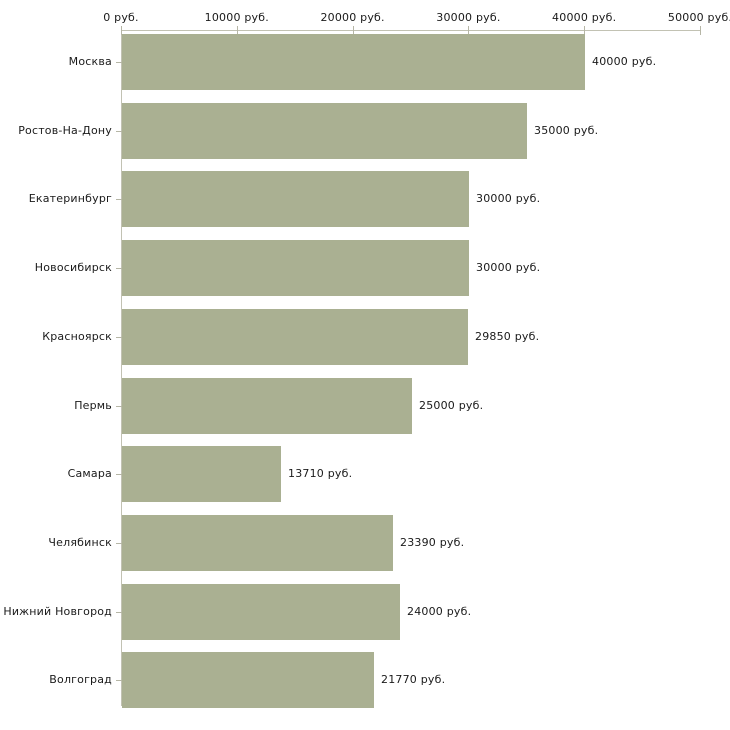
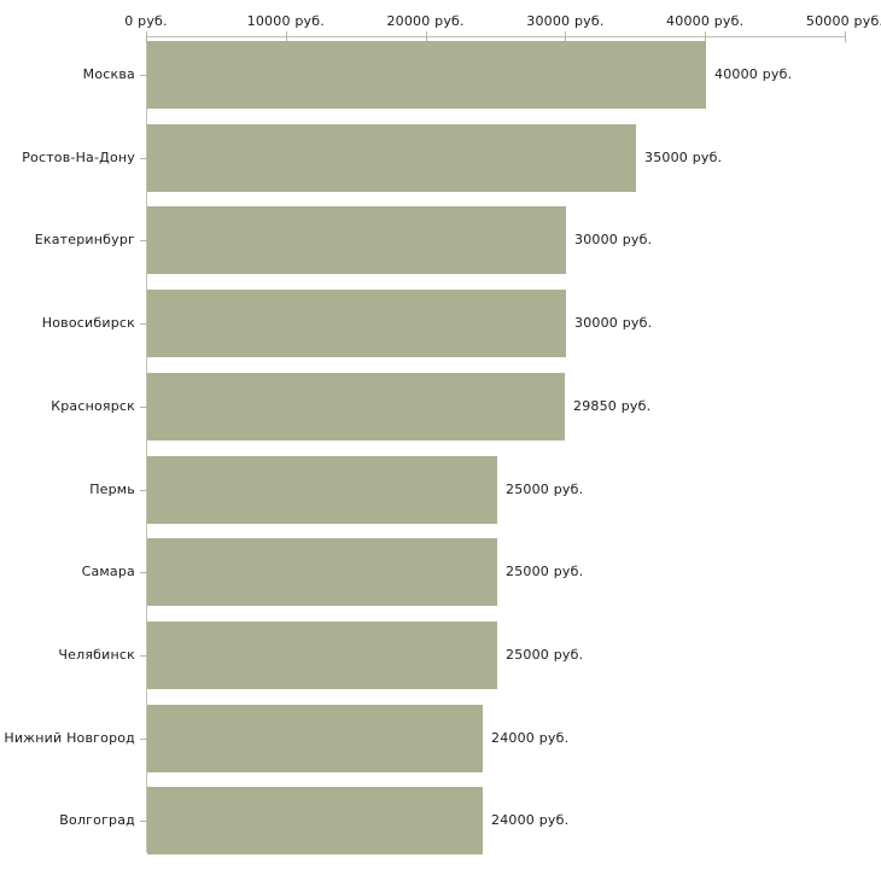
Самара: 13710 -> 25000
Челябинск: 23390 -> 25000
Волгоград: 21770 -> 24000
